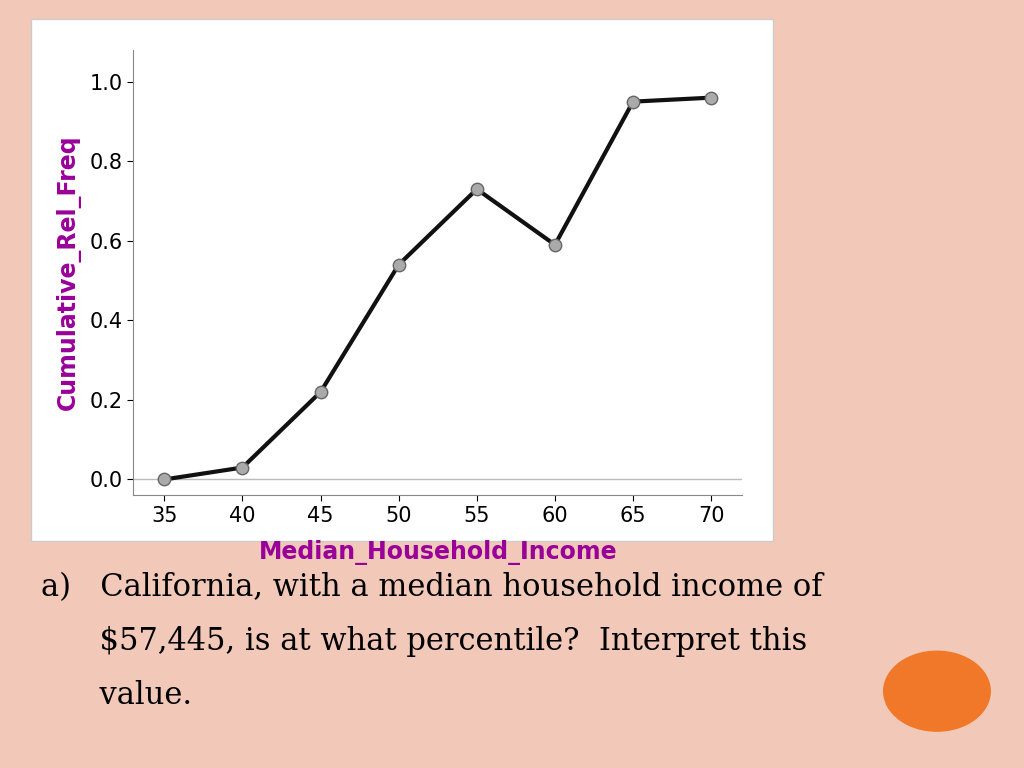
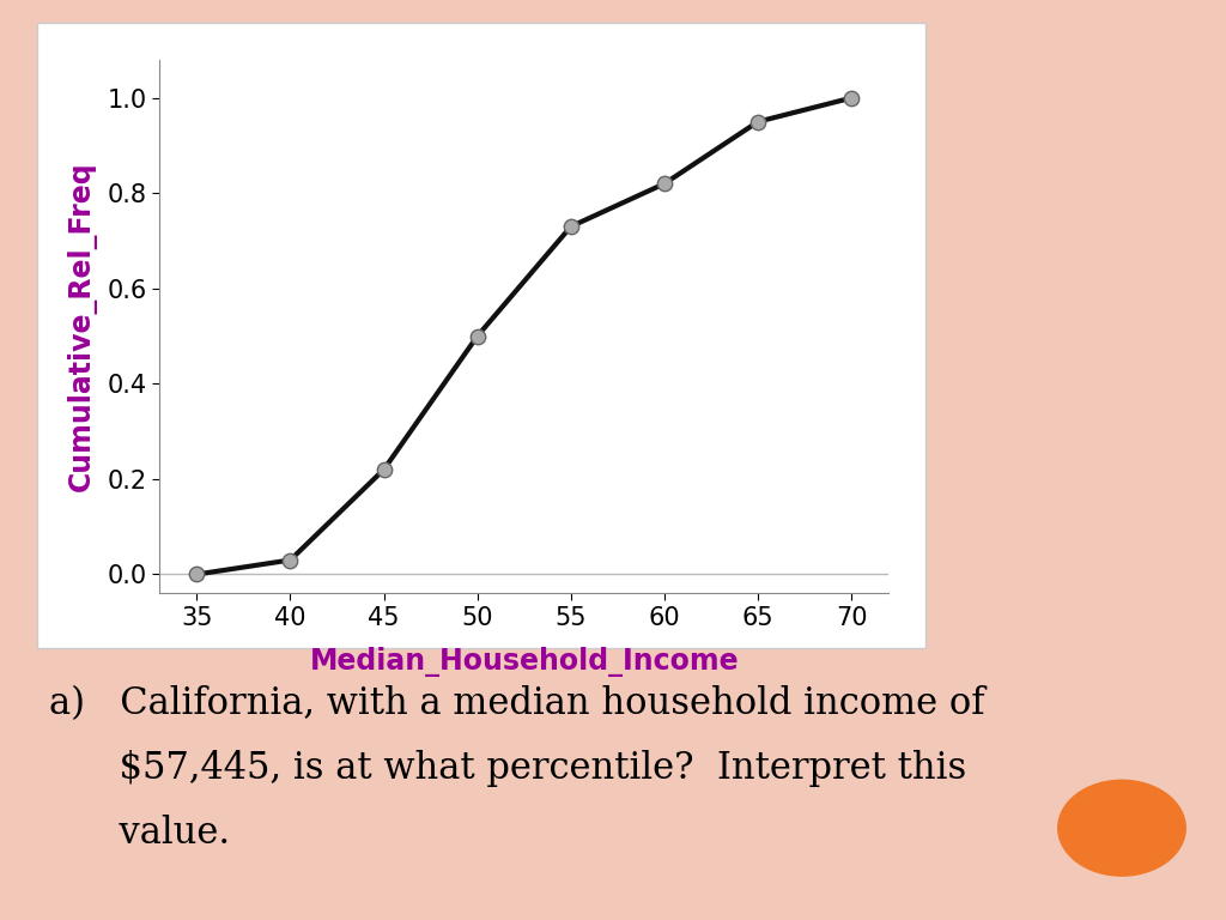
50: 0.54 -> 0.50
60: 0.59 -> 0.82
70: 0.96 -> 1.00
